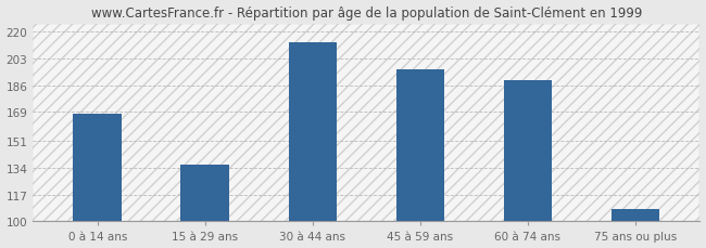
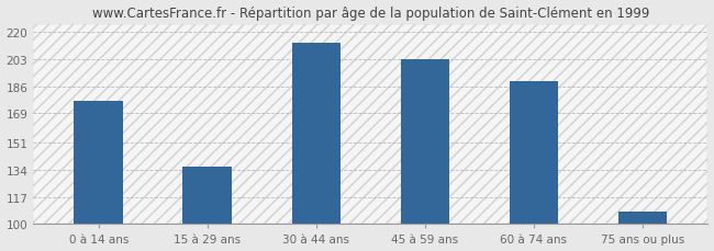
0 à 14 ans: 168 -> 177
45 à 59 ans: 196 -> 203
